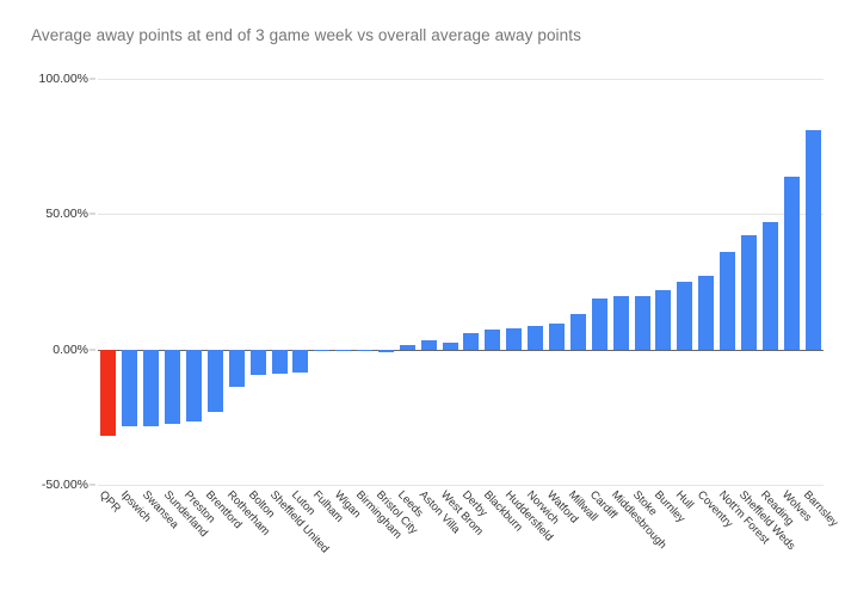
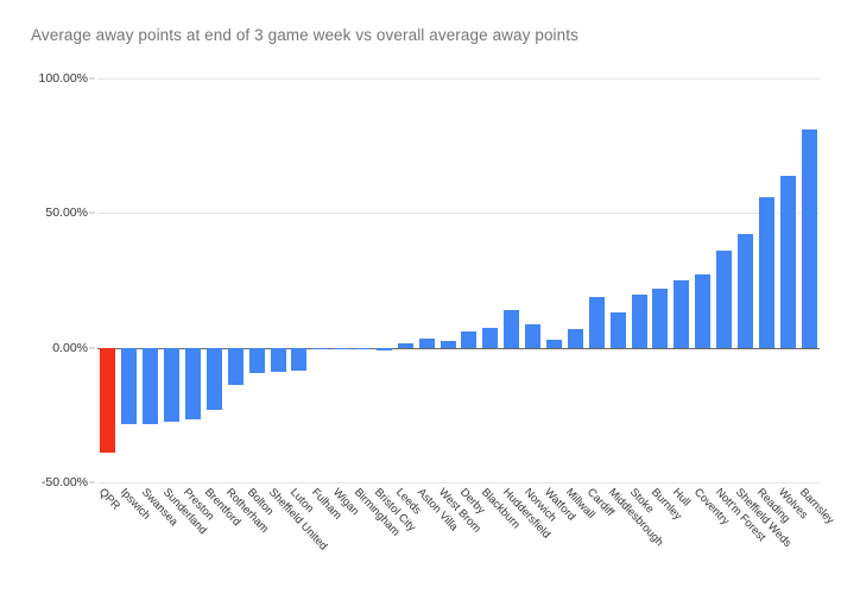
QPR: -32% -> -39%
Huddersfield: 8% -> 14%
Watford: 10% -> 3%
Millwall: 13% -> 7%
Middlesbrough: 20% -> 13%
Reading: 47% -> 56%
